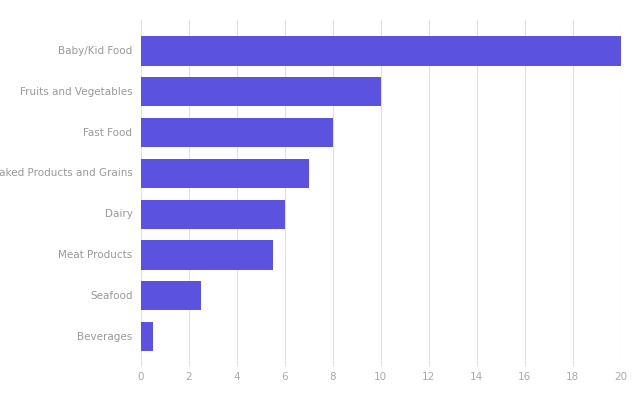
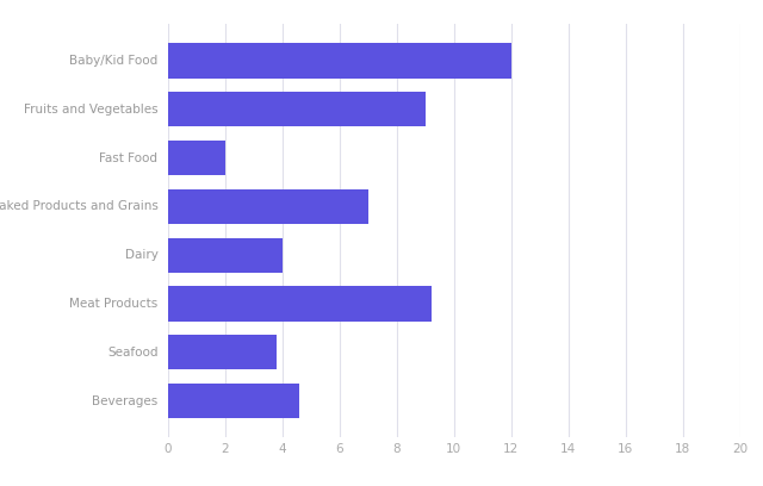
Baby/Kid Food: 20.0 -> 12.0
Fruits and Vegetables: 10.0 -> 9.0
Fast Food: 8.0 -> 2.0
Dairy: 6.0 -> 4.0
Meat Products: 5.5 -> 9.2
Seafood: 2.5 -> 3.8
Beverages: 0.5 -> 4.6
